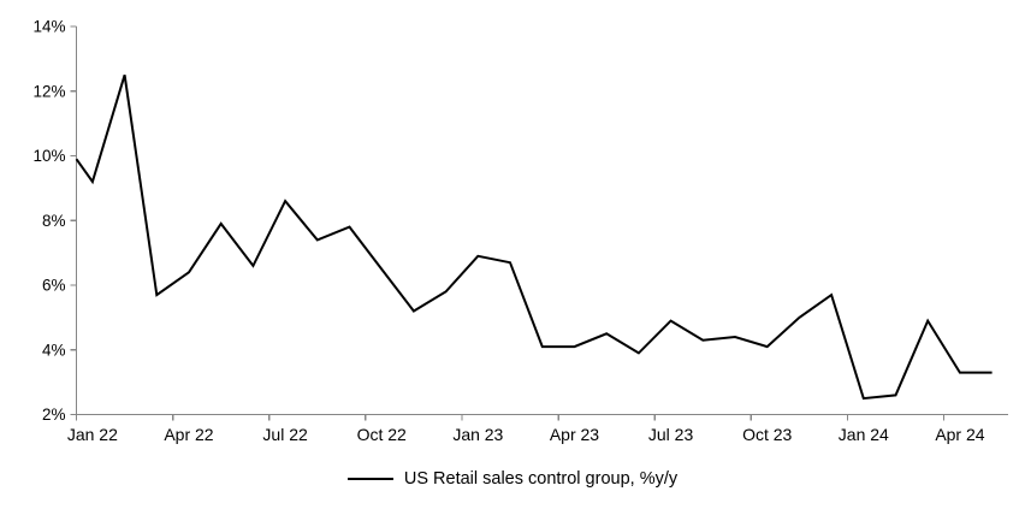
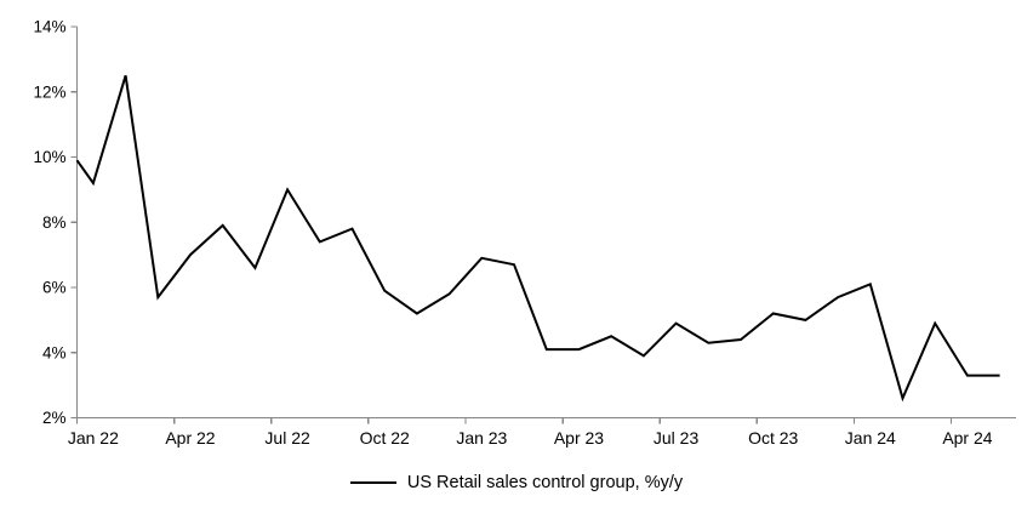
Apr 22: 6.4% -> 7.0%
Jul 22: 8.6% -> 9.0%
Oct 22: 6.5% -> 5.9%
Oct 23: 4.1% -> 5.2%
Jan 24: 2.5% -> 6.1%
